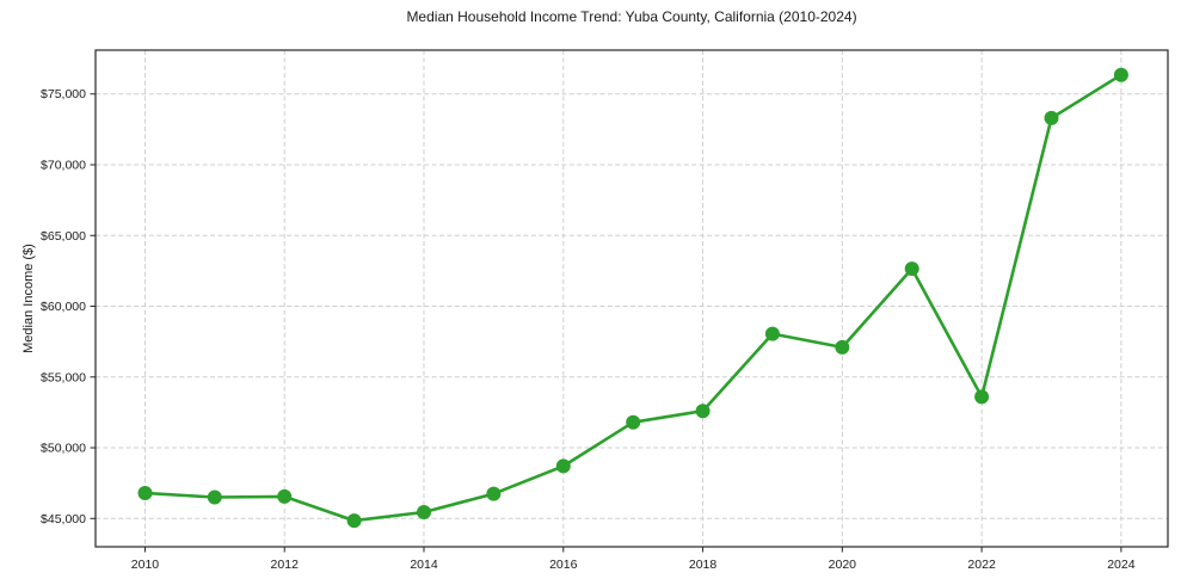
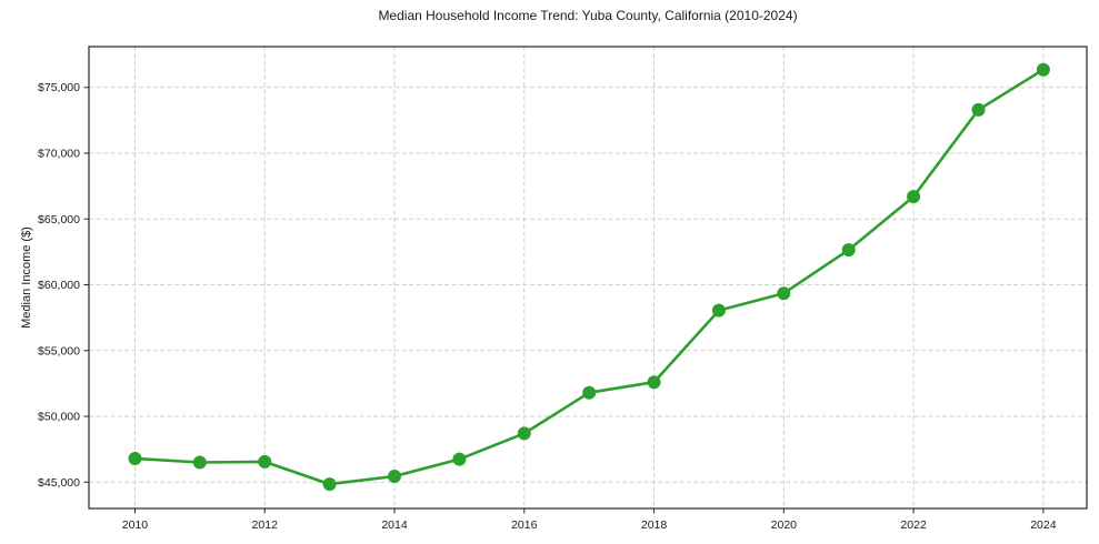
2020: $57100 -> $59400
2022: $53600 -> $66700
